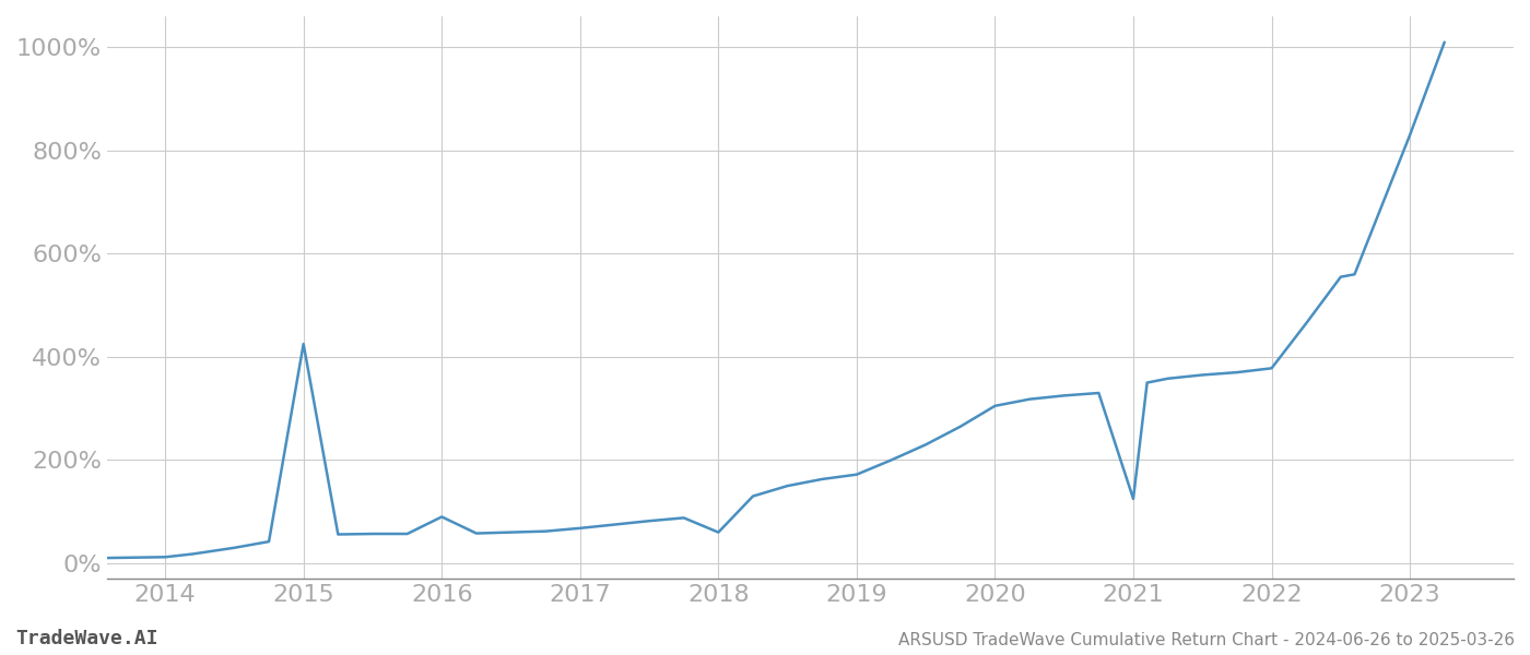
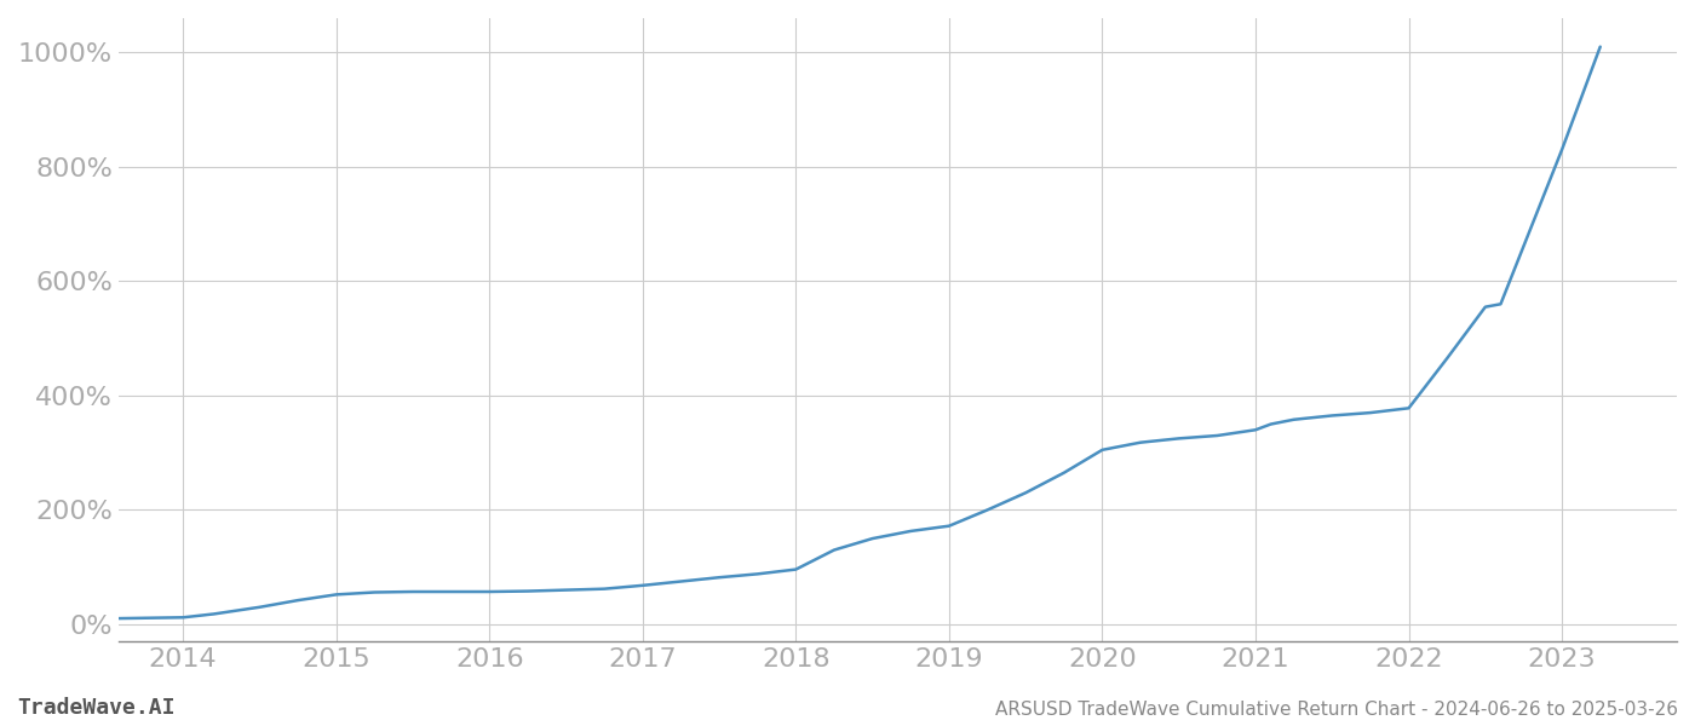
2015: 425% -> 52%
2016: 90% -> 57%
2018: 60% -> 96%
2021: 125% -> 340%
